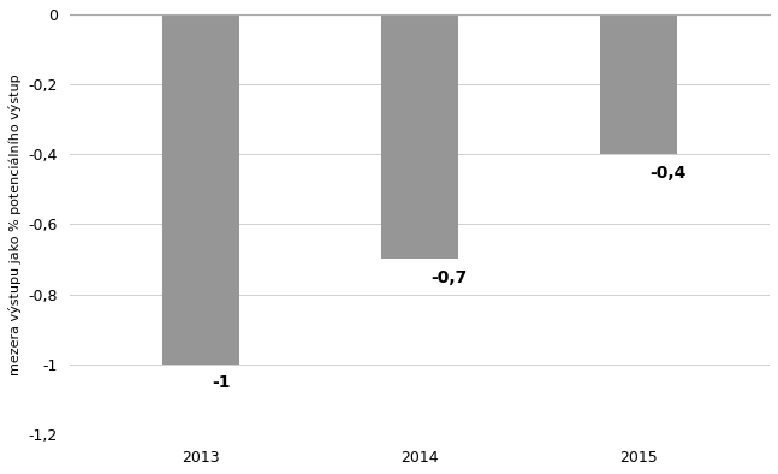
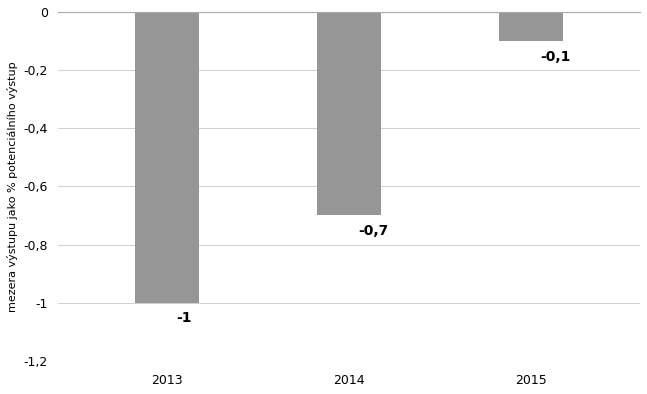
2015: -0,4 -> -0,1
